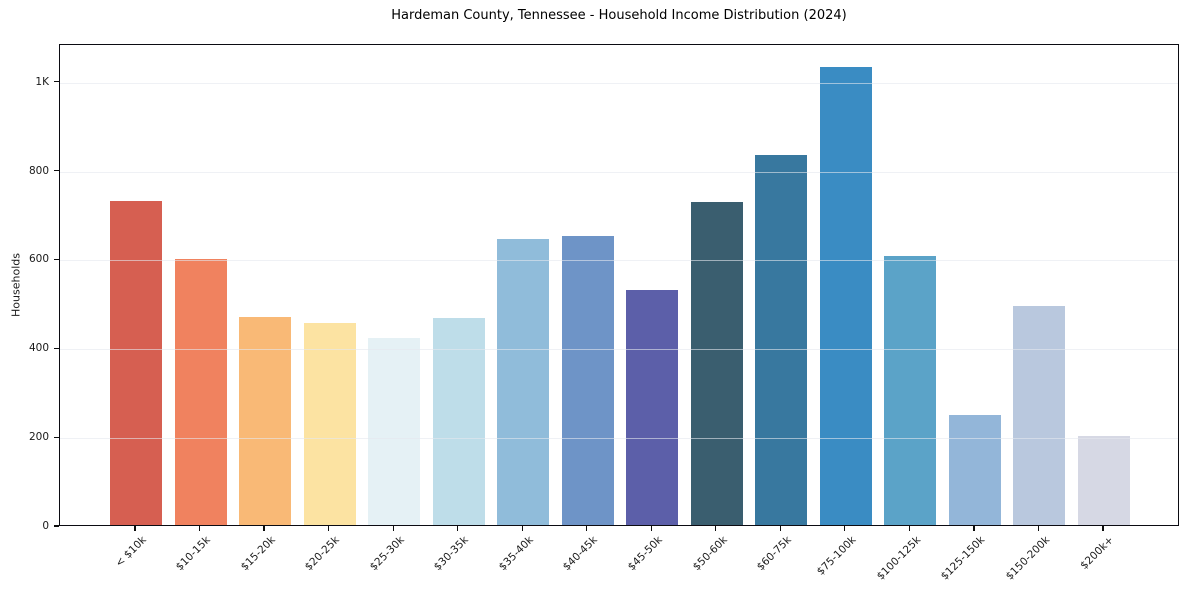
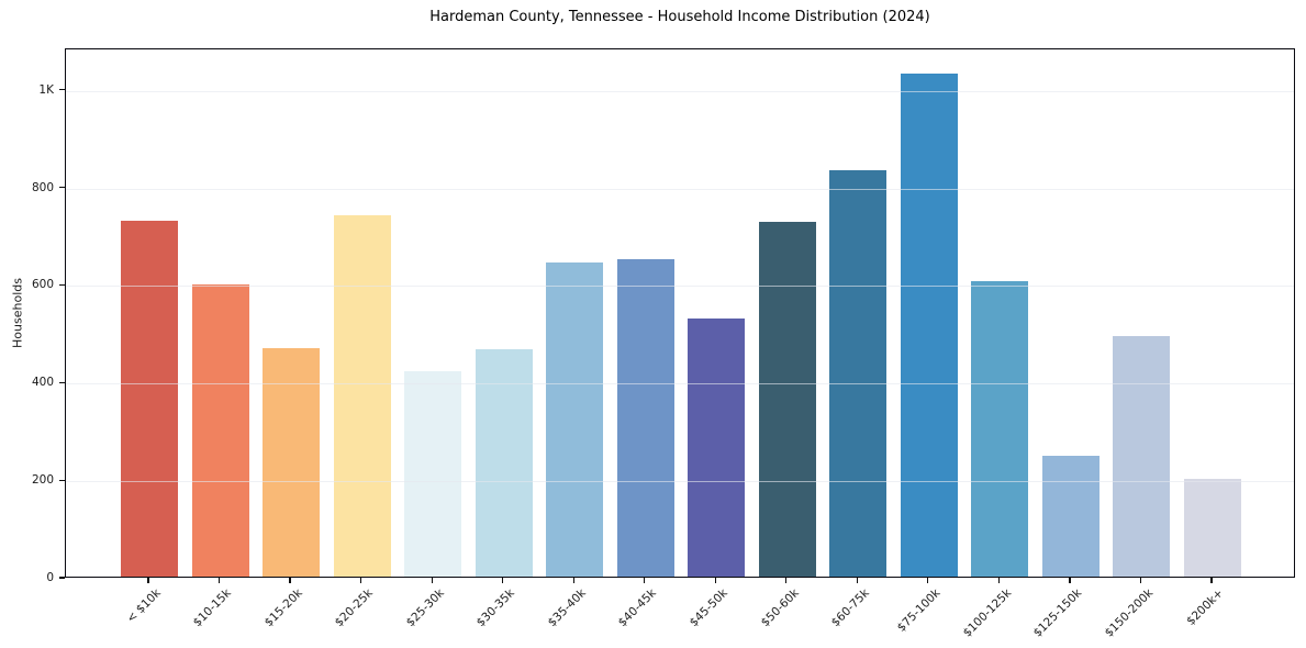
$20-25k: 460 -> 740
